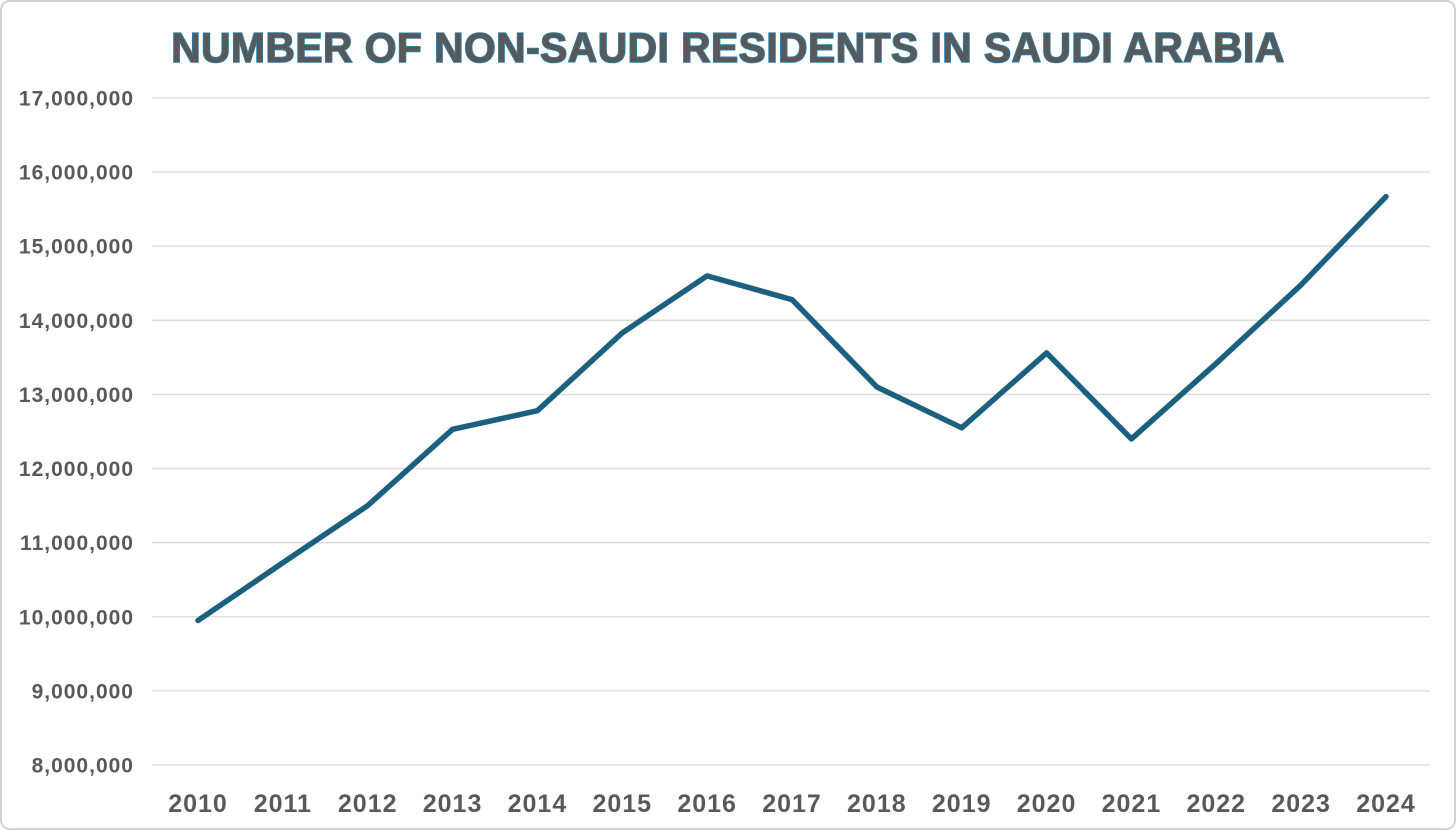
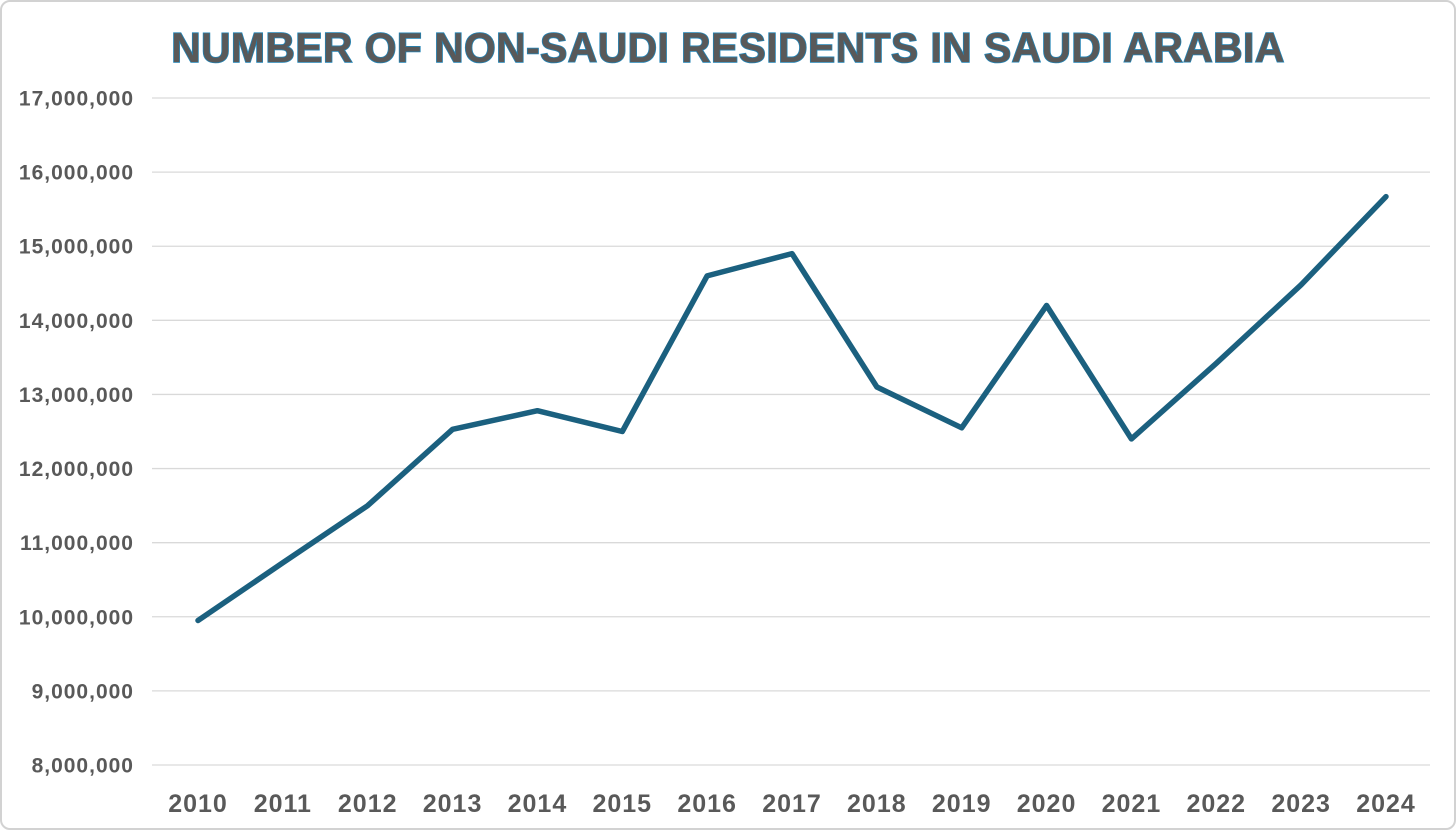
2015: 13800000 -> 12500000
2017: 14300000 -> 14900000
2020: 13600000 -> 14200000
